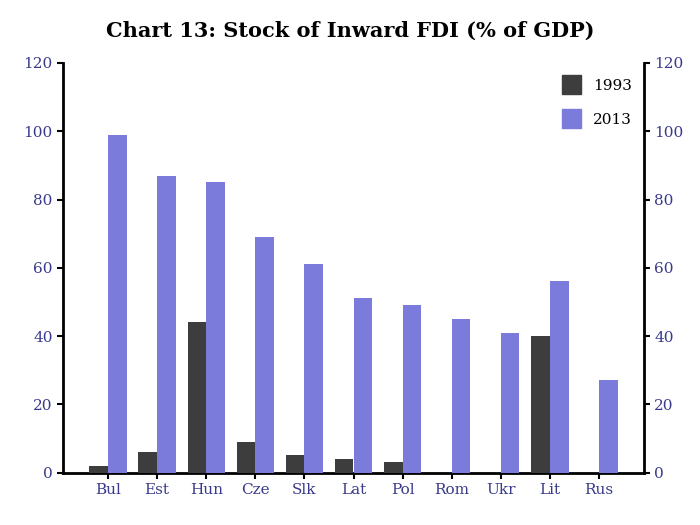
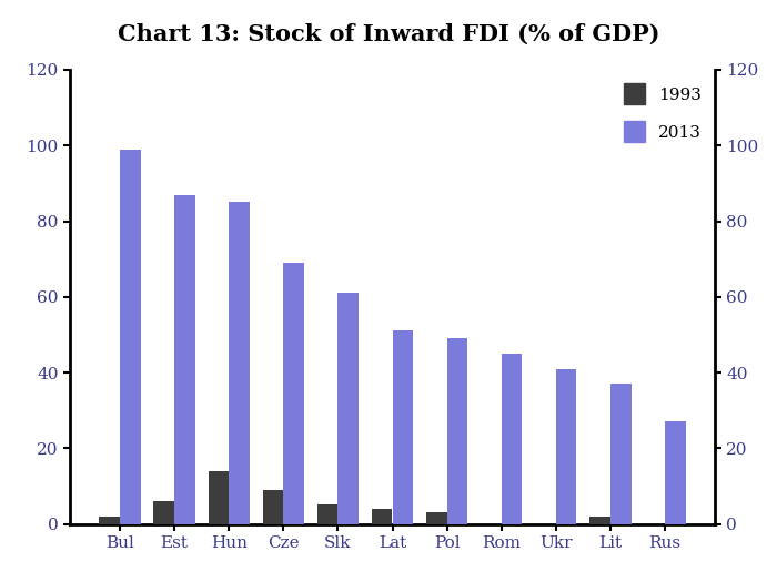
1993/Hun: 44 -> 14
1993/Lit: 40 -> 2
2013/Lit: 56 -> 37
